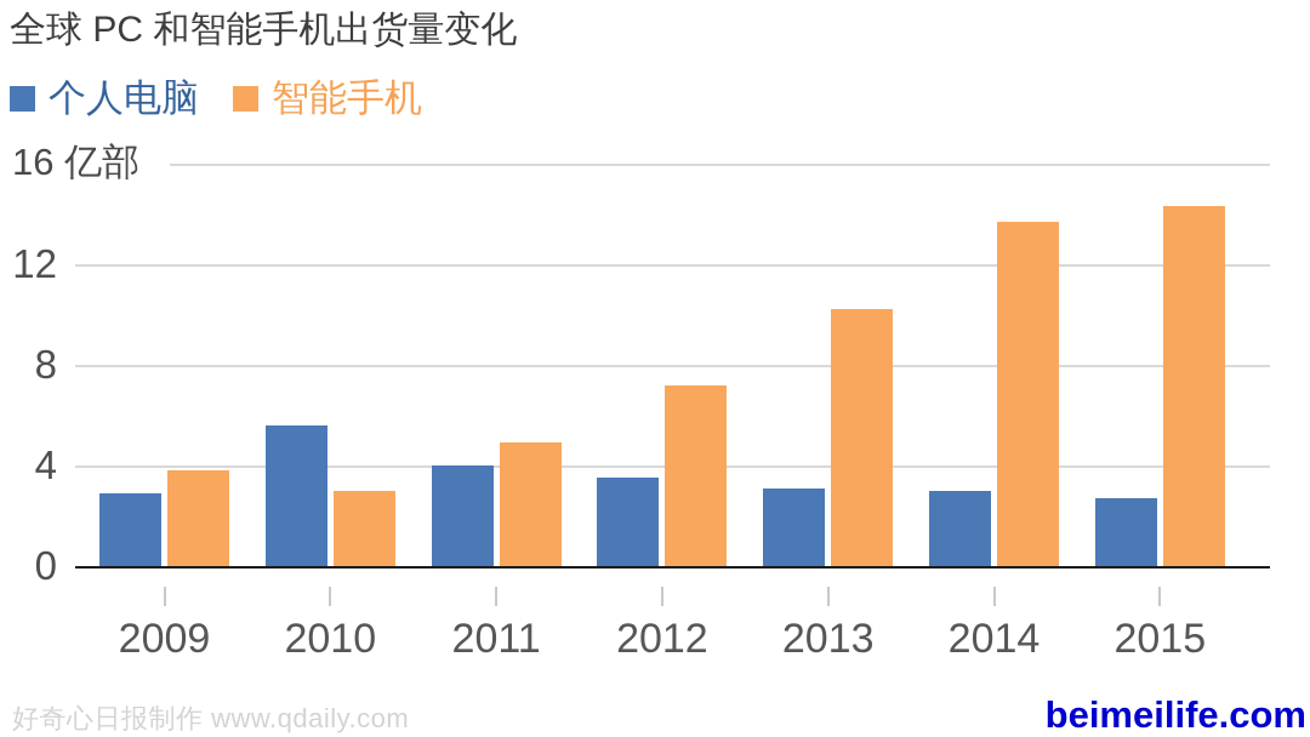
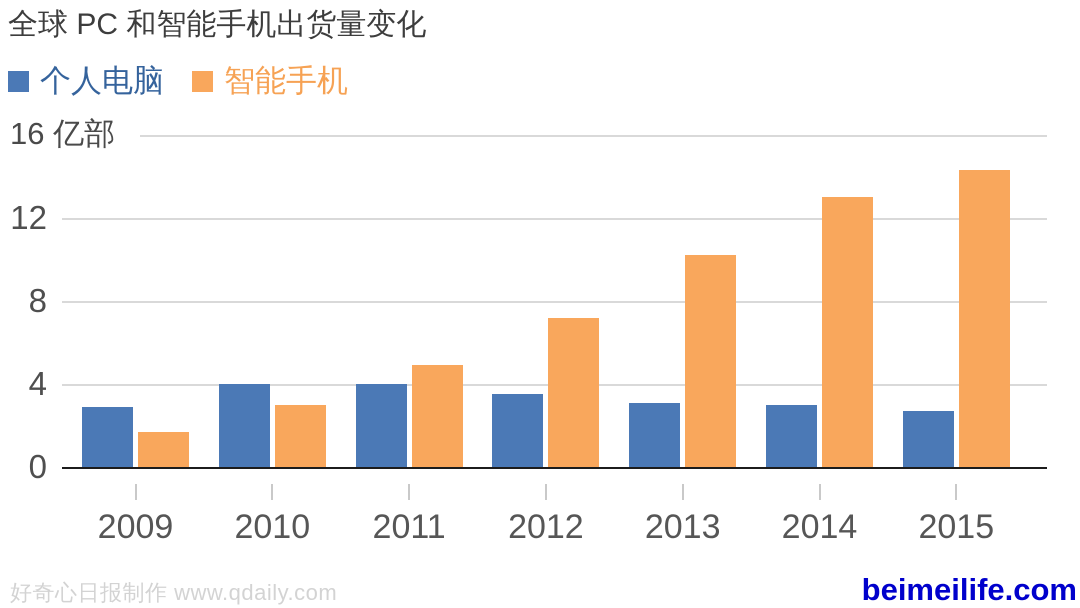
智能手机/2009: 3.8 -> 1.7
个人电脑/2010: 5.6 -> 4.0
智能手机/2014: 13.7 -> 13.0
